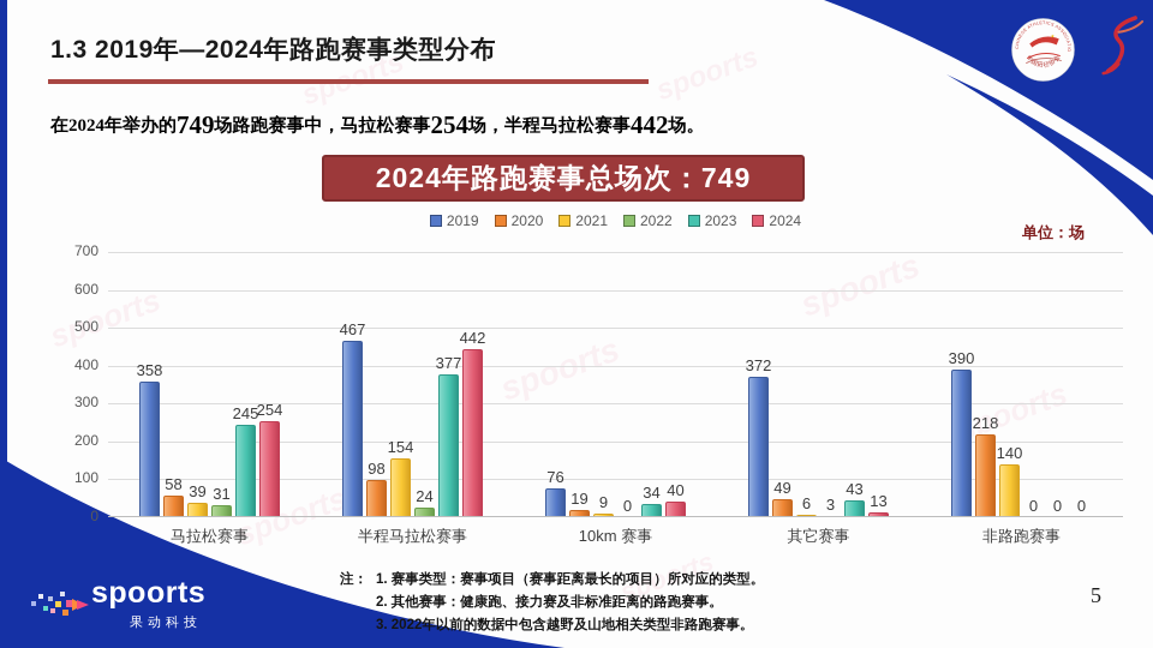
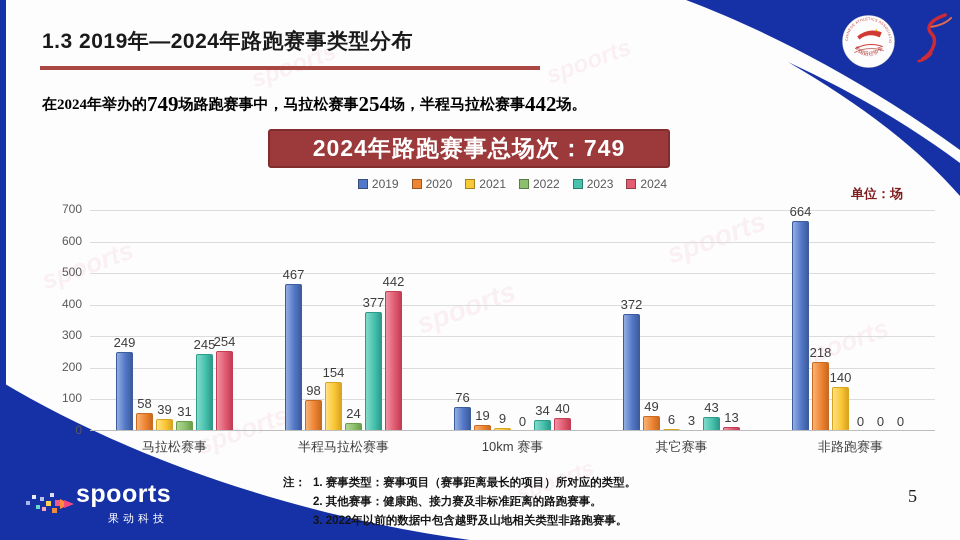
2019/马拉松赛事: 358 -> 249
2019/非路跑赛事: 390 -> 664
